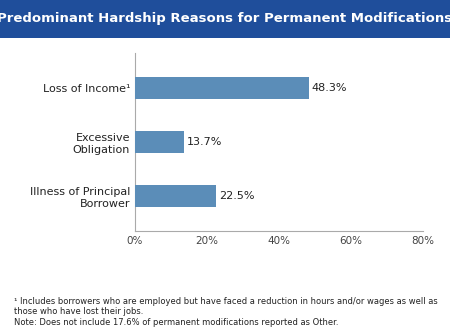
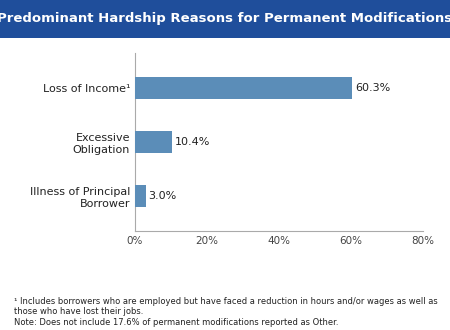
Loss of Income¹: 48.3% -> 60.3%
Excessive Obligation: 13.7% -> 10.4%
Illness of Principal Borrower: 22.5% -> 3.0%
